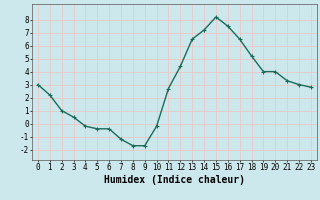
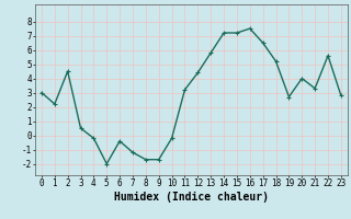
2: 1.0 -> 4.5
5: -0.4 -> -2.0
11: 2.7 -> 3.2
13: 6.5 -> 5.8
15: 8.2 -> 7.2
19: 4.0 -> 2.7
22: 3.0 -> 5.6
